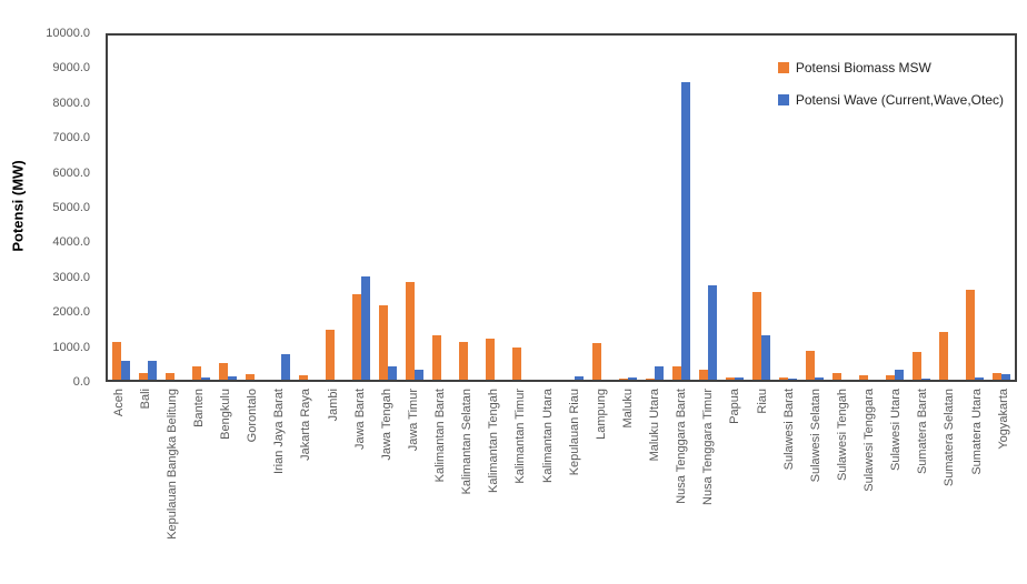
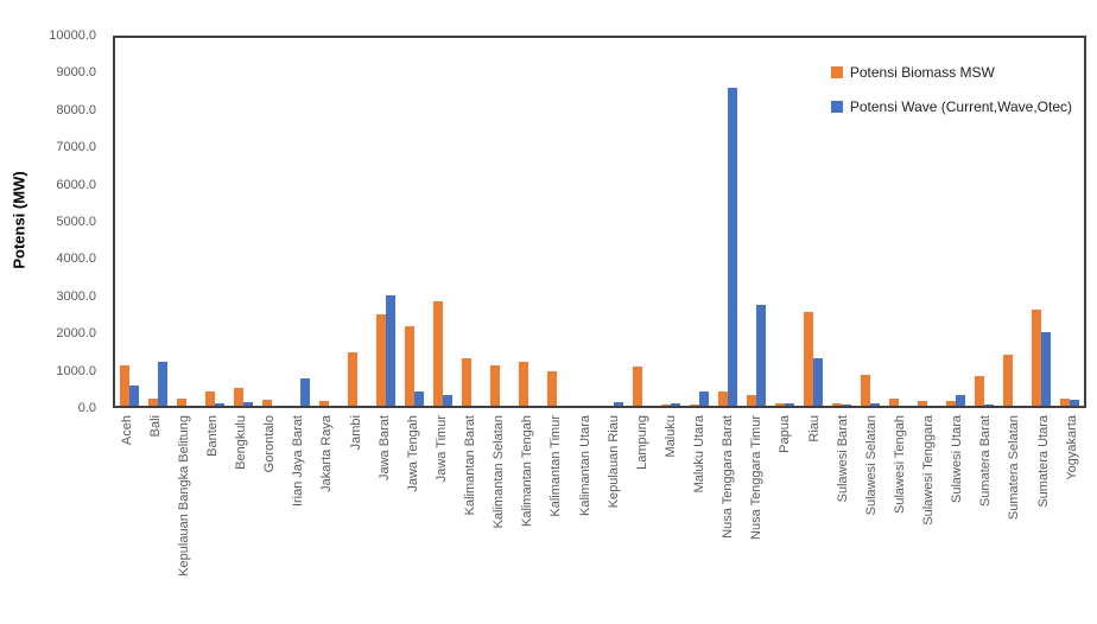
Potensi Wave (Current,Wave,Otec)/Bali: 600 -> 1200
Potensi Wave (Current,Wave,Otec)/Sumatera Utara: 100 -> 2000
